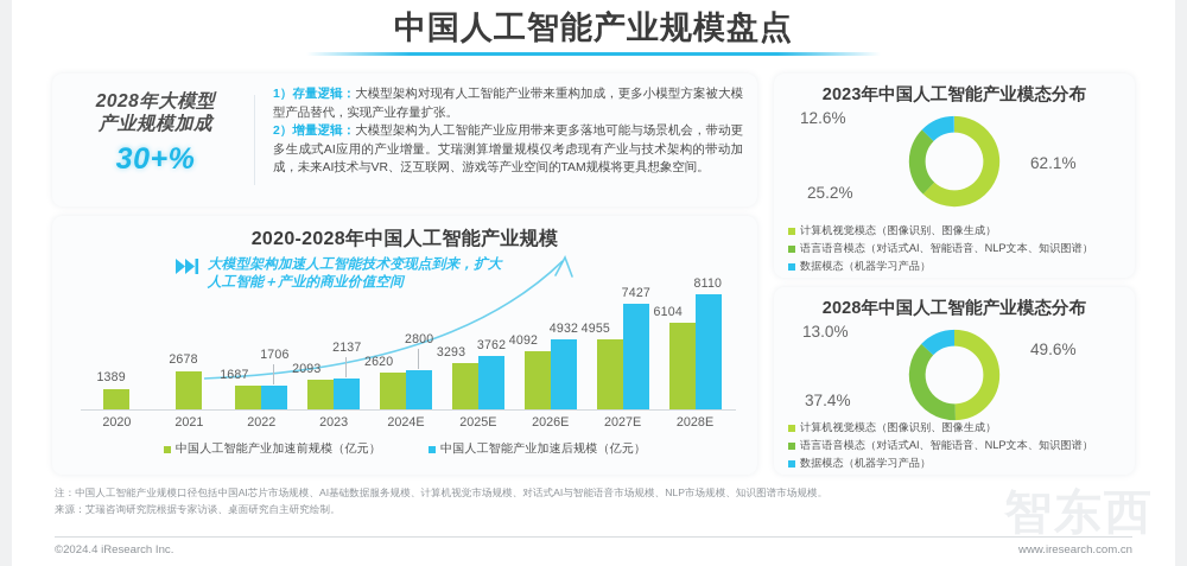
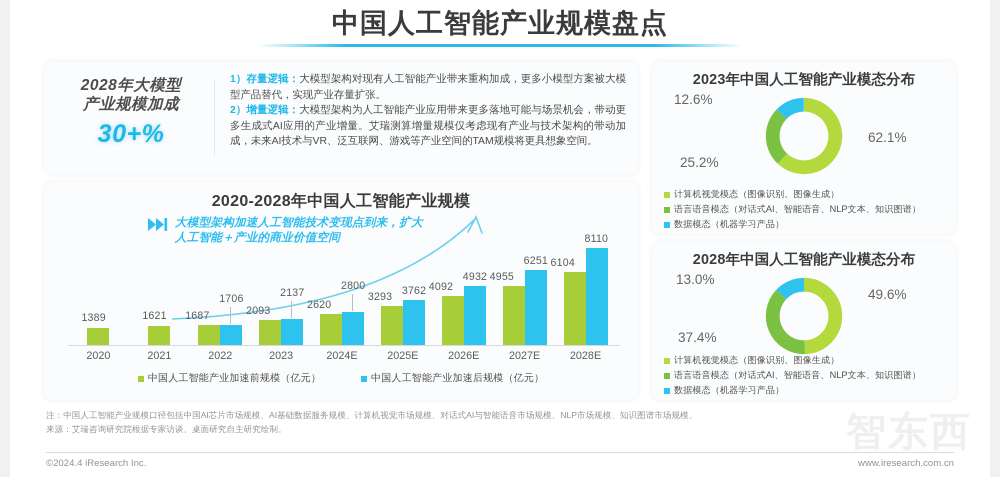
2020-2028年中国人工智能产业规模/中国人工智能产业加速前规模（亿元）/2021: 2678 -> 1621
2020-2028年中国人工智能产业规模/中国人工智能产业加速后规模（亿元）/2027E: 7427 -> 6251
